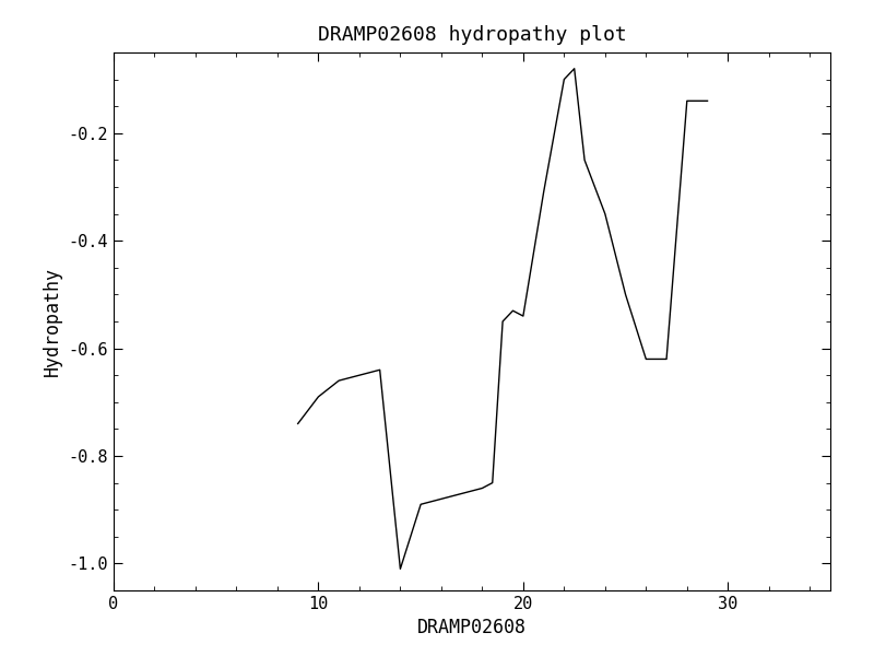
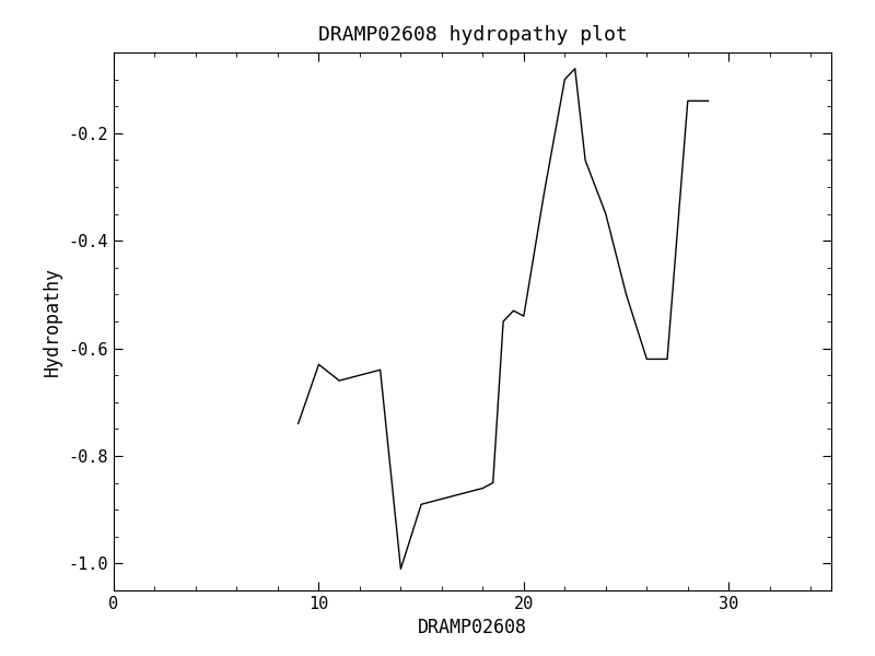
10: -0.69 -> -0.63
